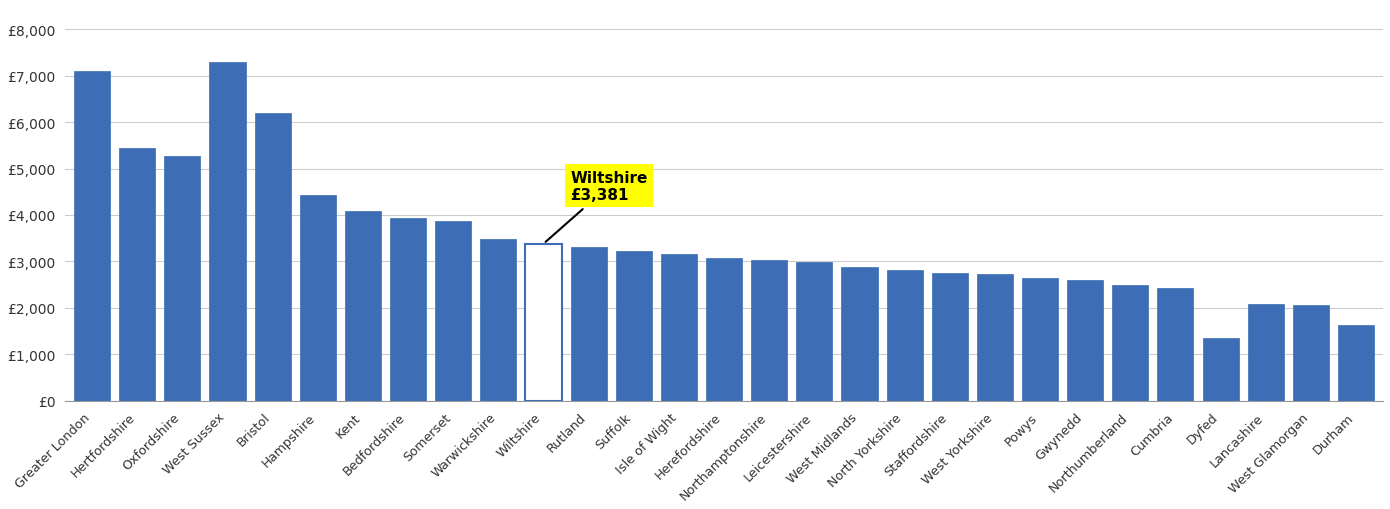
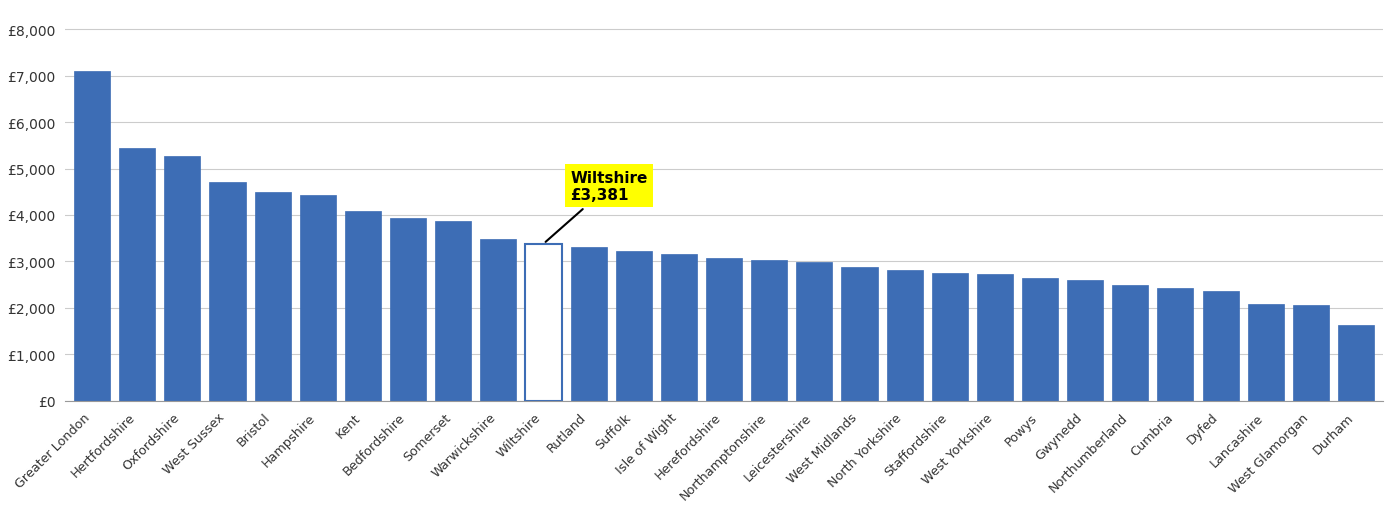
West Sussex: £7,300 -> £4,720
Bristol: £6,200 -> £4,500
Dyfed: £1,350 -> £2,370
